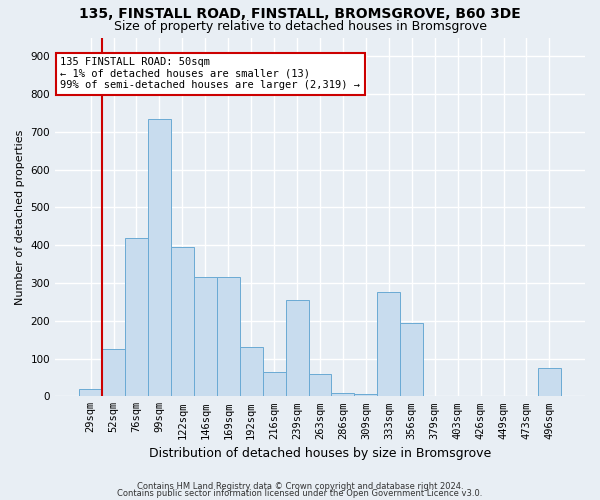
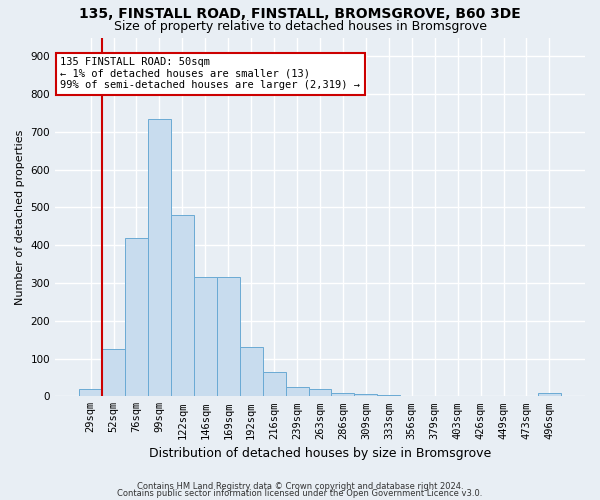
122sqm: 395 -> 480
239sqm: 255 -> 25
263sqm: 60 -> 20
333sqm: 275 -> 3
356sqm: 195 -> 2
496sqm: 75 -> 8
